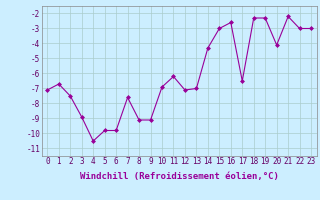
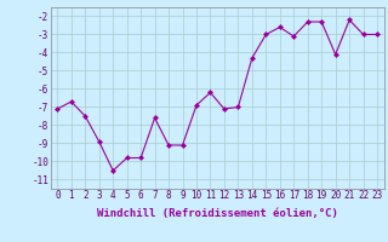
17: -6.5 -> -3.1
